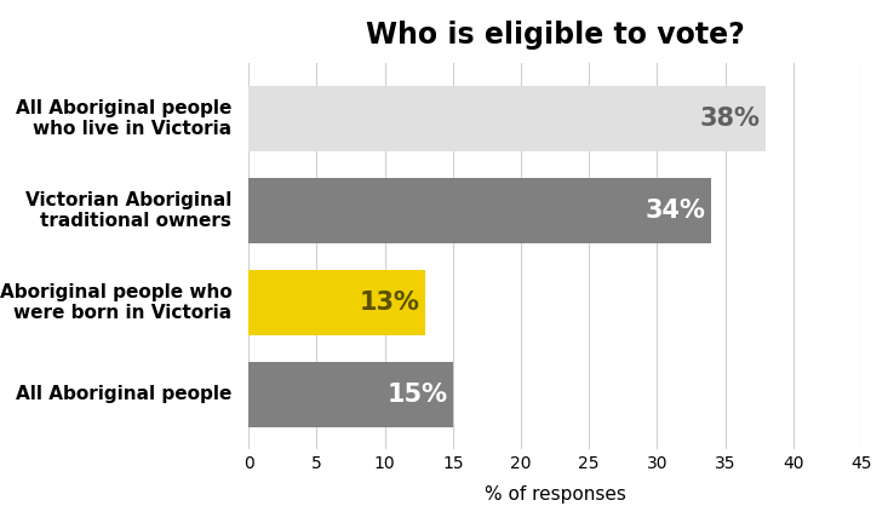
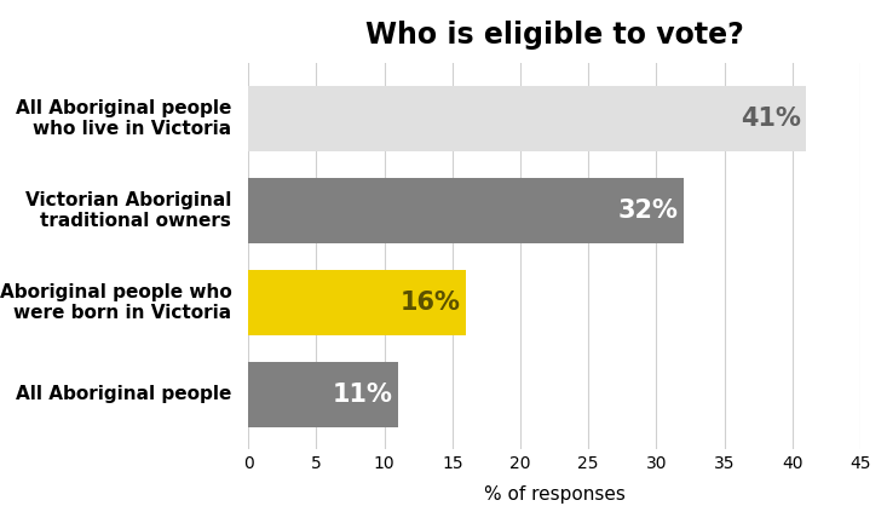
All Aboriginal people who live in Victoria: 38% -> 41%
Victorian Aboriginal traditional owners: 34% -> 32%
Aboriginal people who were born in Victoria: 13% -> 16%
All Aboriginal people: 15% -> 11%
